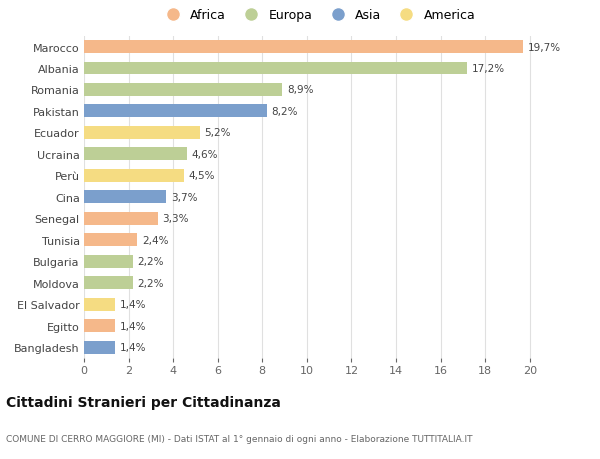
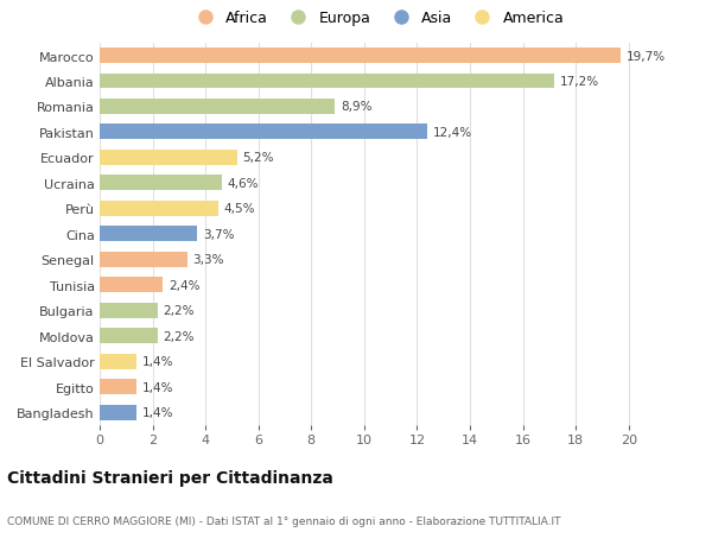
Pakistan: 8,2% -> 12,4%
